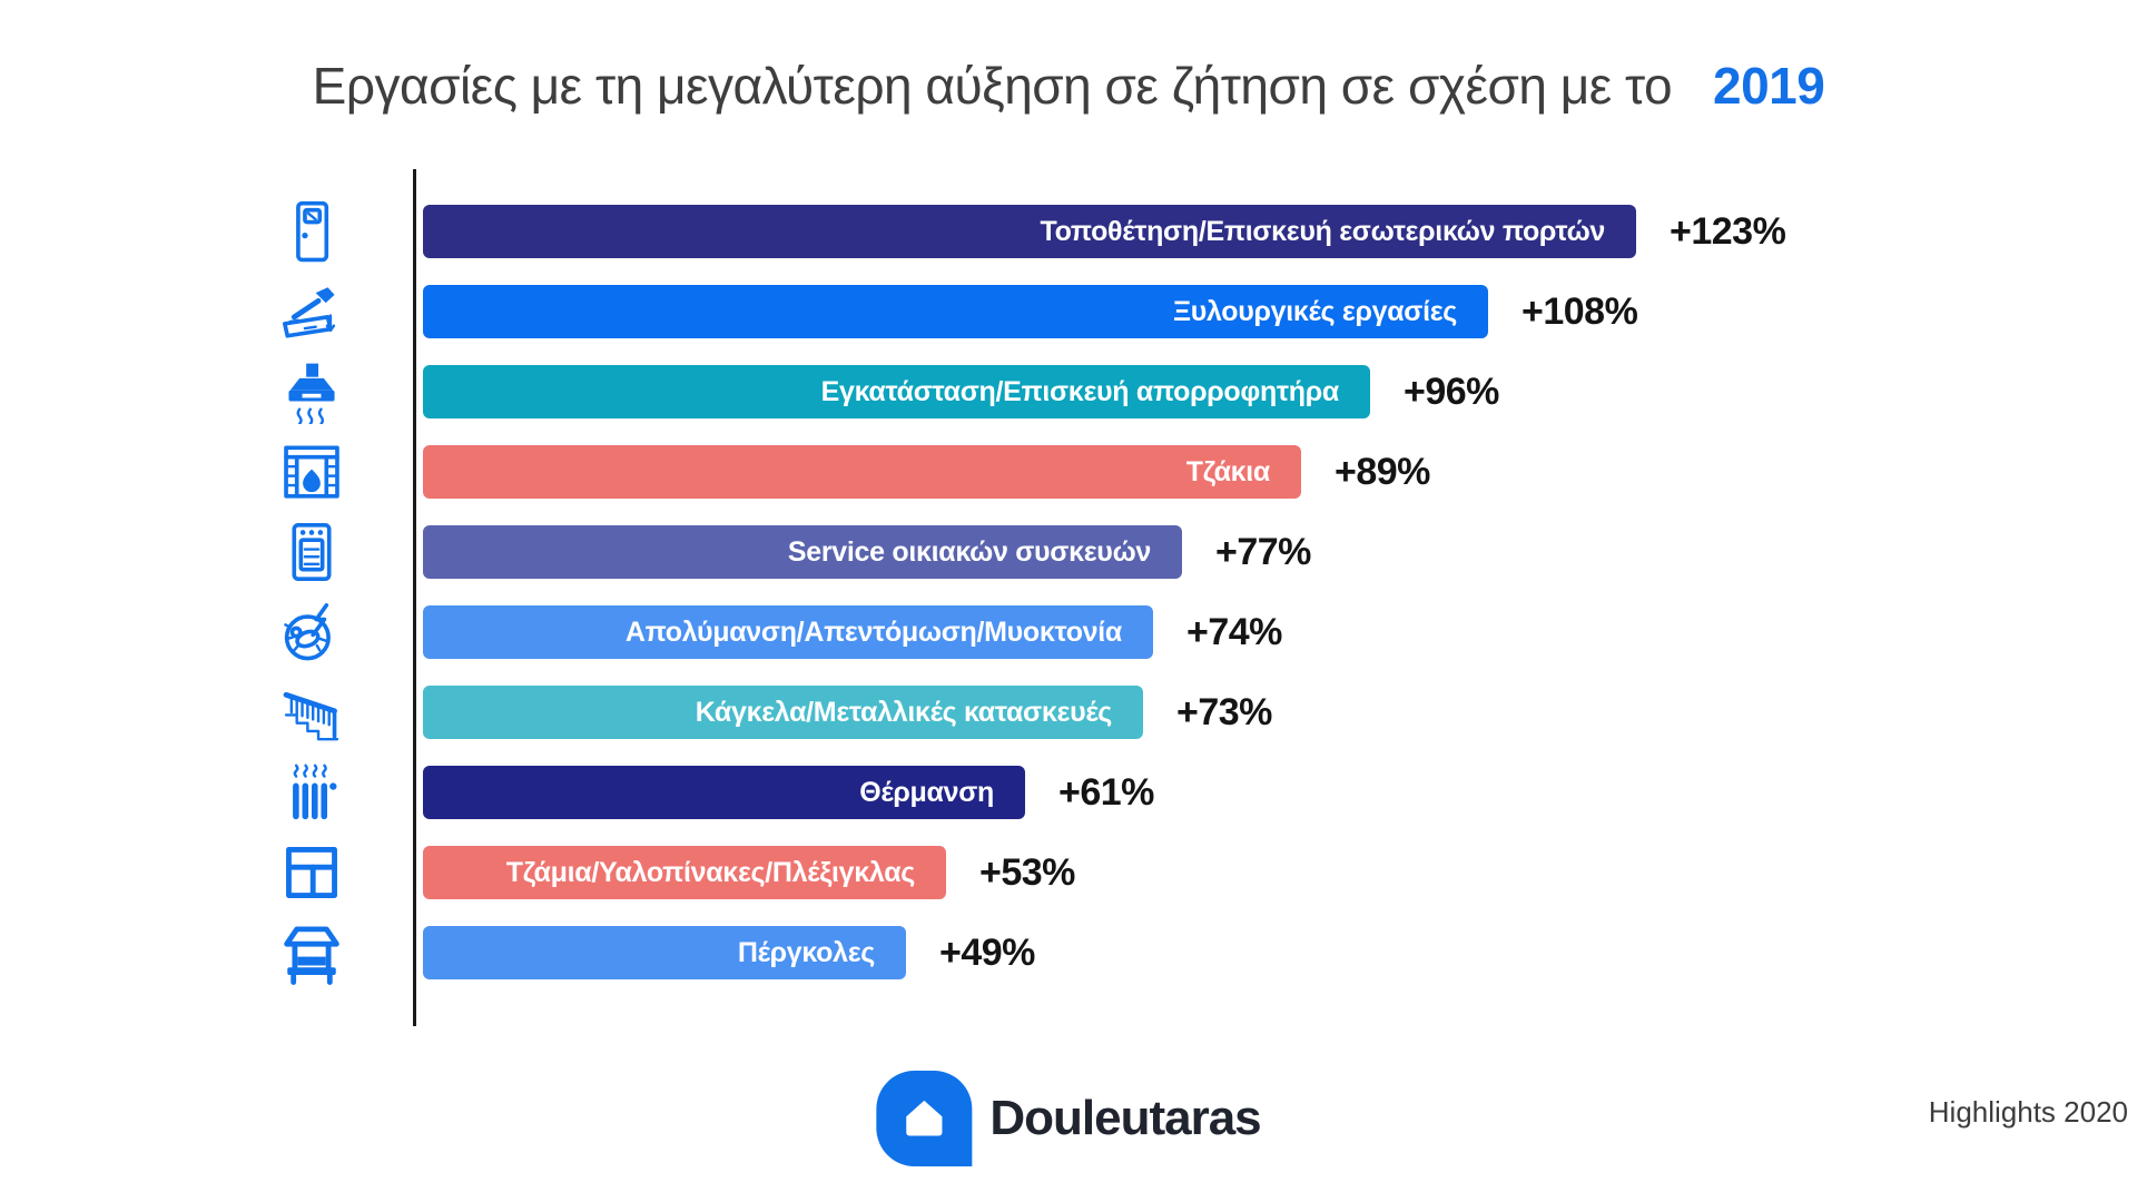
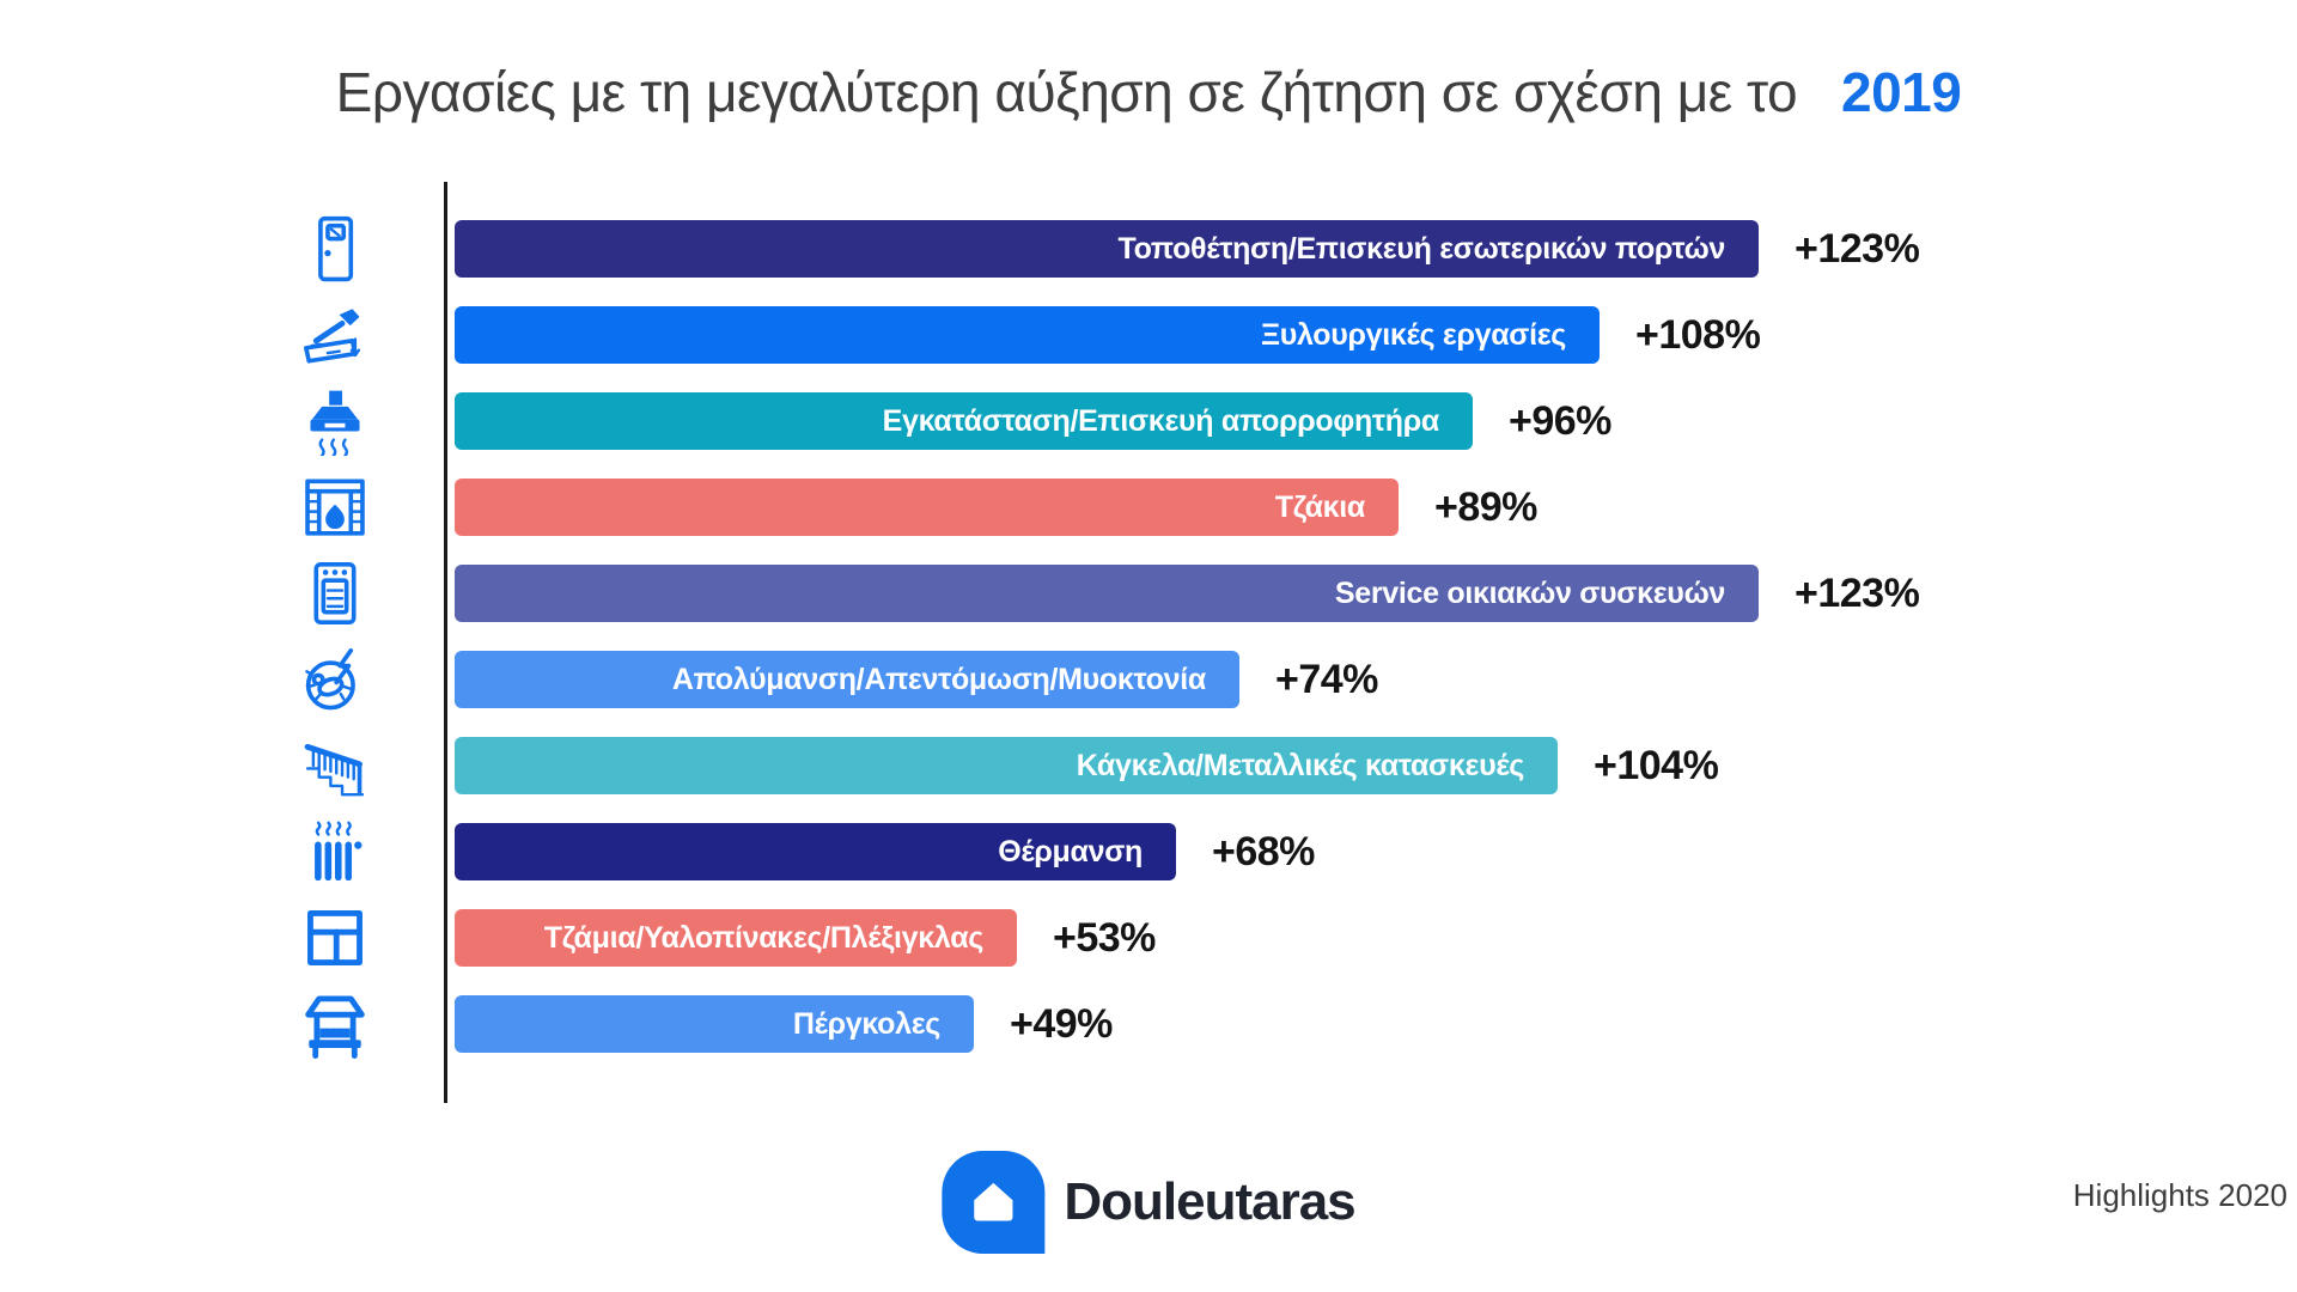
Service οικιακών συσκευών: +77% -> +123%
Κάγκελα/Μεταλλικές κατασκευές: +73% -> +104%
Θέρμανση: +61% -> +68%
